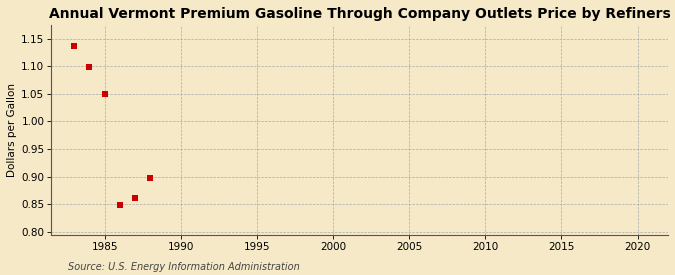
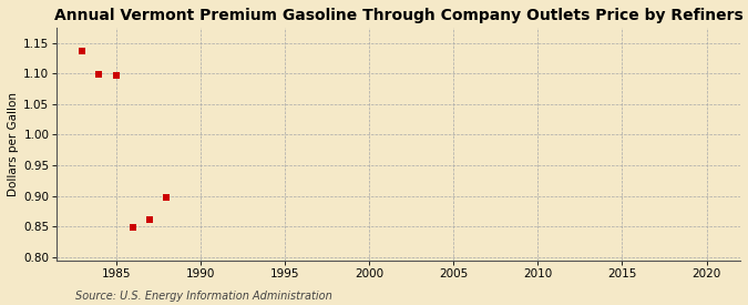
1985: 1.050 -> 1.097
